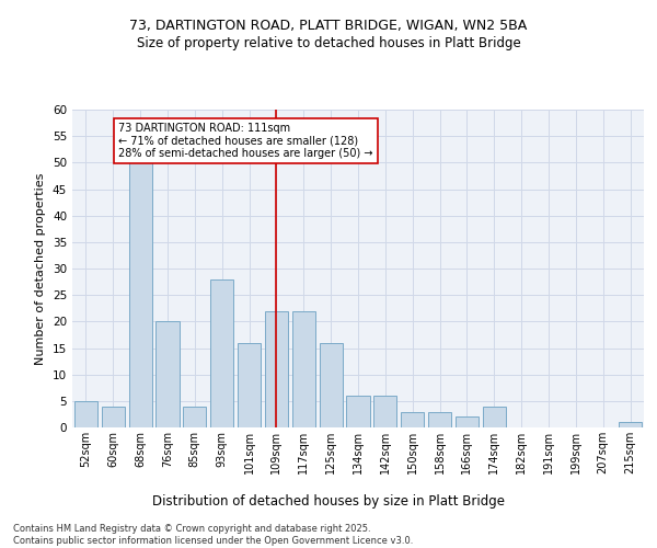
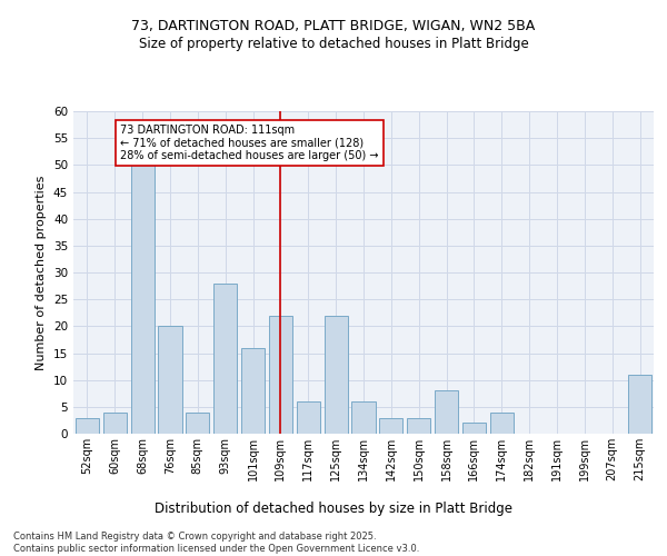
52sqm: 5 -> 3
117sqm: 22 -> 6
125sqm: 16 -> 22
142sqm: 6 -> 3
158sqm: 3 -> 8
215sqm: 1 -> 11
